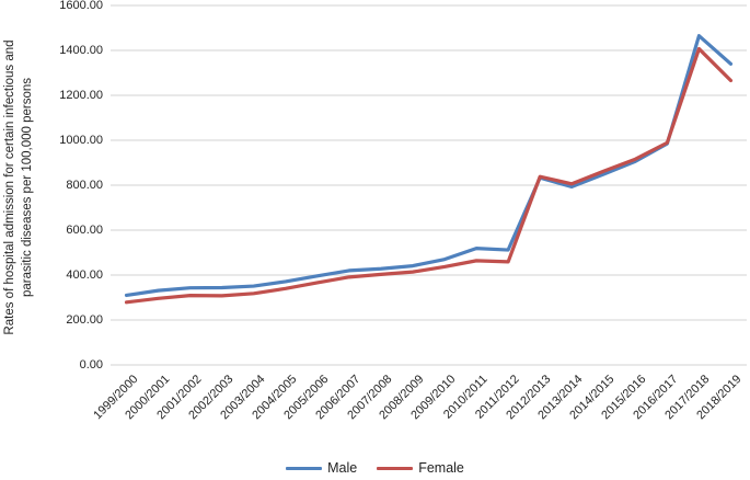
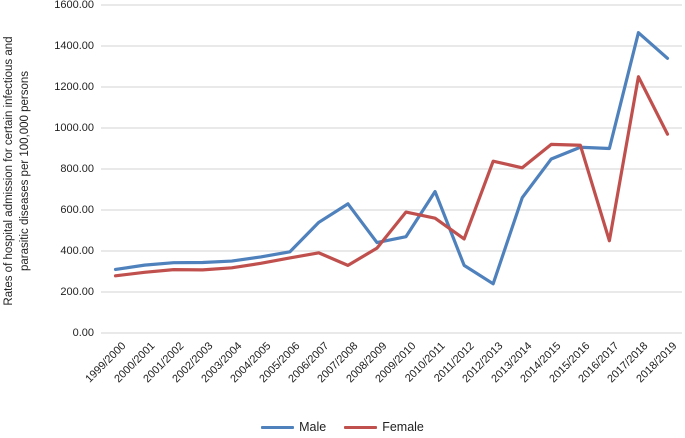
Male/2006/2007: 420 -> 540
Male/2007/2008: 430 -> 630
Female/2007/2008: 400 -> 330
Female/2009/2010: 440 -> 590
Male/2010/2011: 520 -> 690
Female/2010/2011: 460 -> 560
Male/2011/2012: 510 -> 330
Male/2012/2013: 830 -> 240
Male/2013/2014: 790 -> 660
Female/2014/2015: 860 -> 920
Male/2016/2017: 980 -> 900
Female/2016/2017: 990 -> 450
Female/2017/2018: 1410 -> 1250
Female/2018/2019: 1270 -> 970
